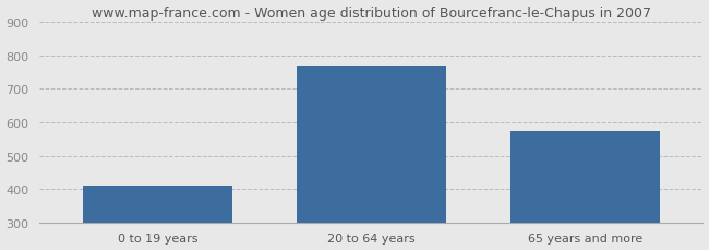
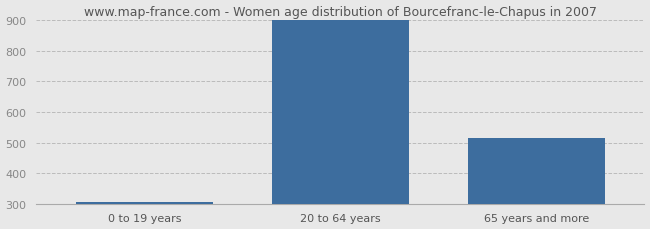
0 to 19 years: 410 -> 305
20 to 64 years: 770 -> 900
65 years and more: 575 -> 516
